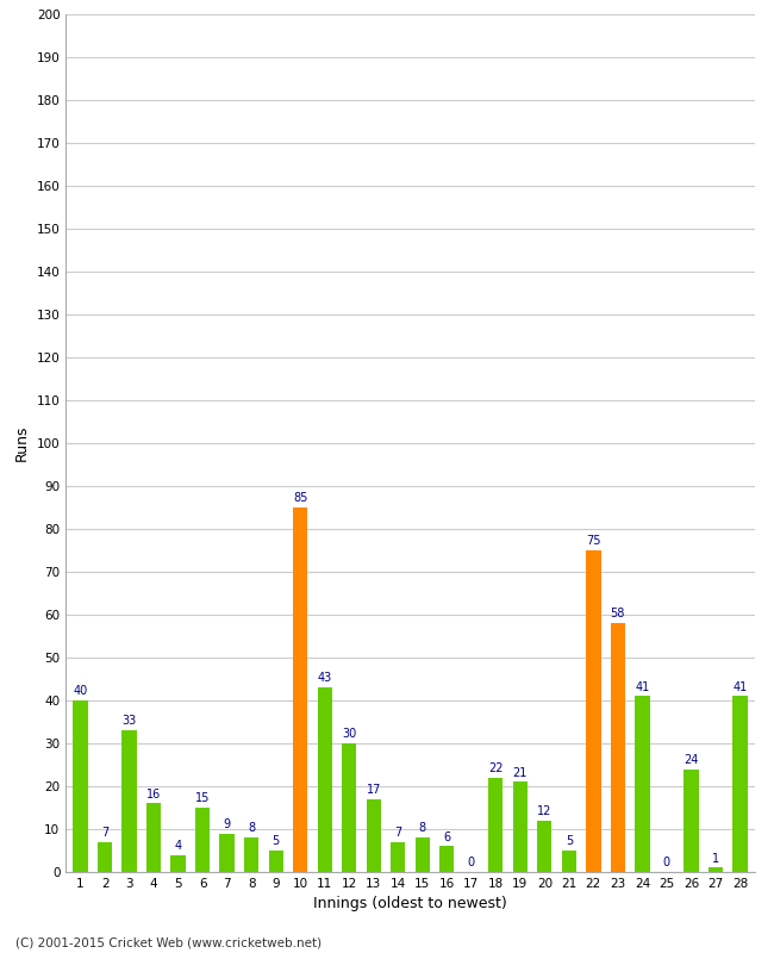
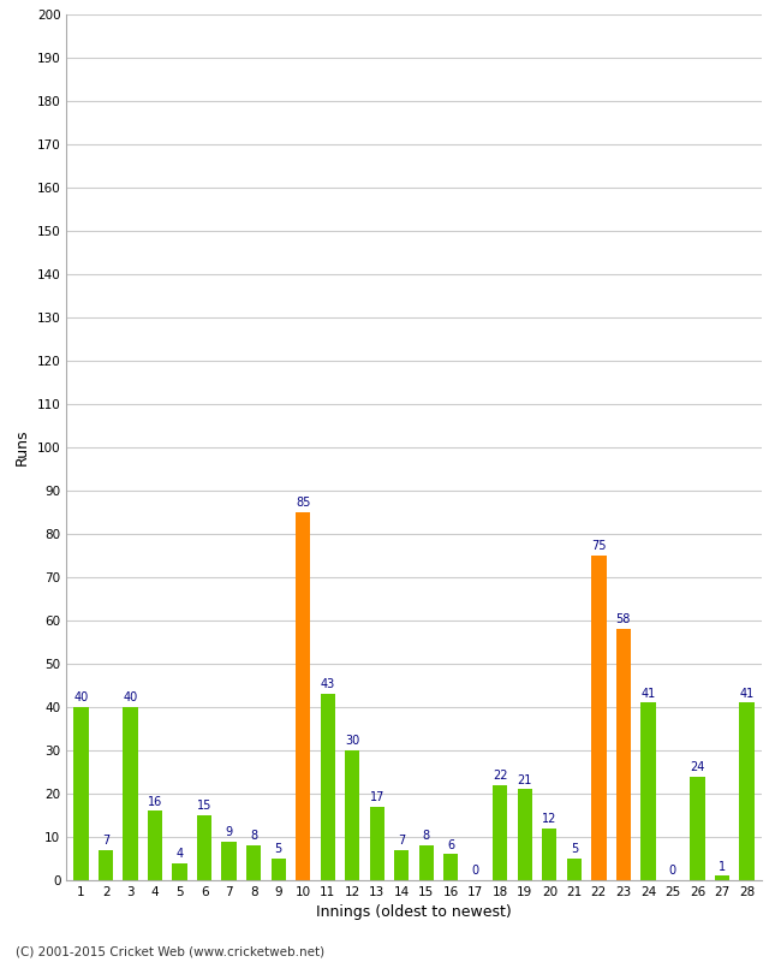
3: 33 -> 40
